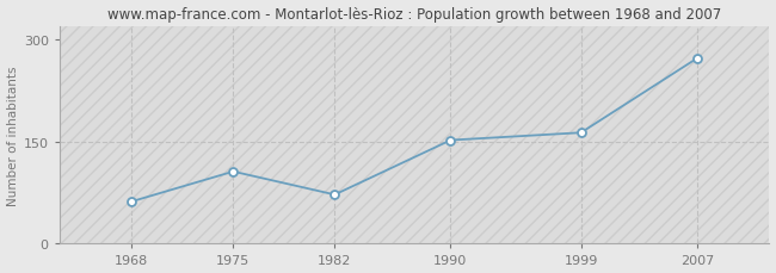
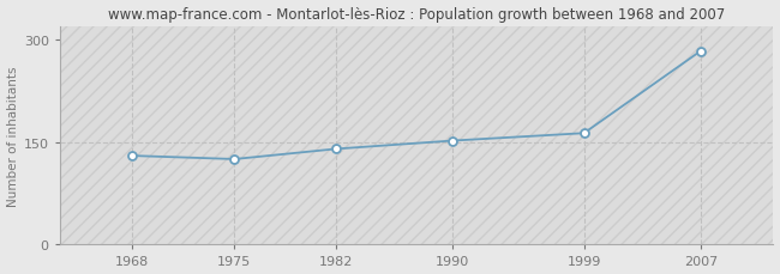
1968: 62 -> 130
1975: 106 -> 125
1982: 72 -> 140
2007: 272 -> 283
